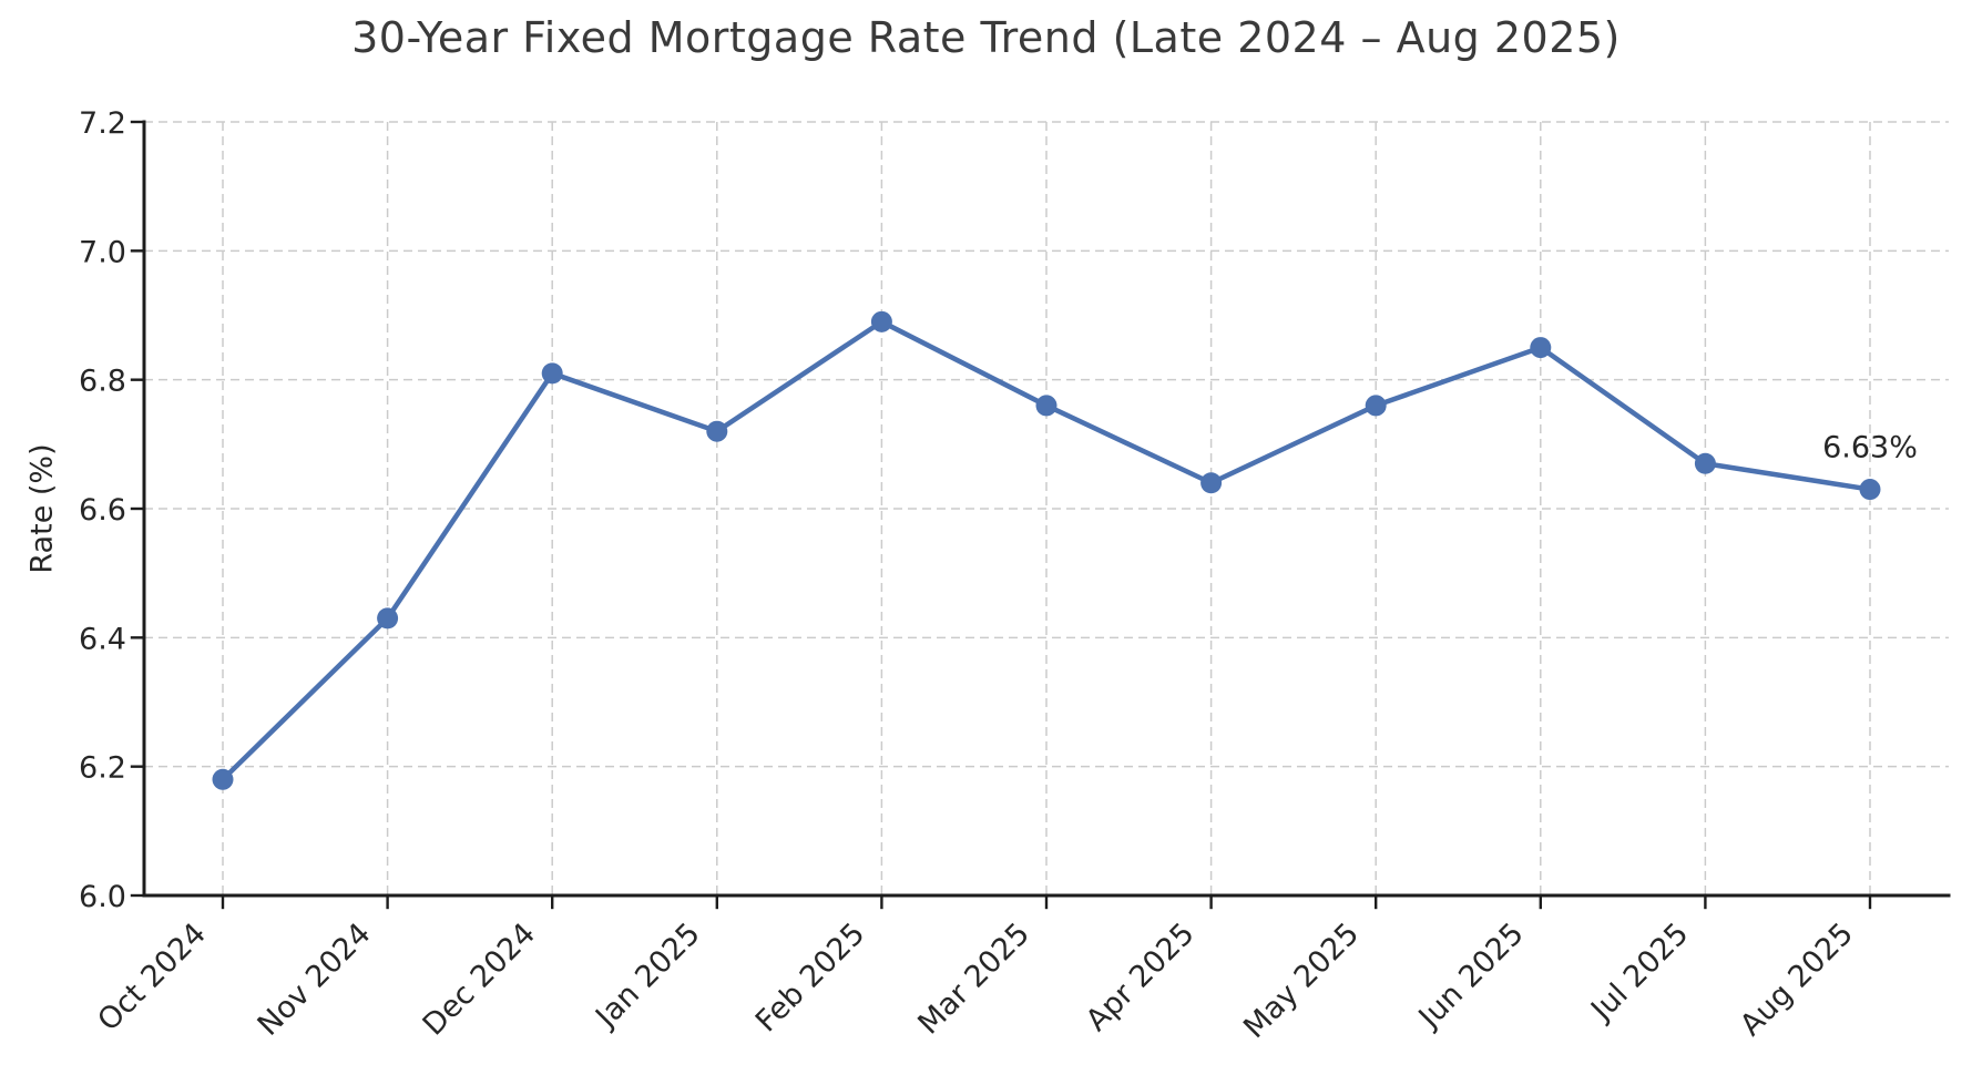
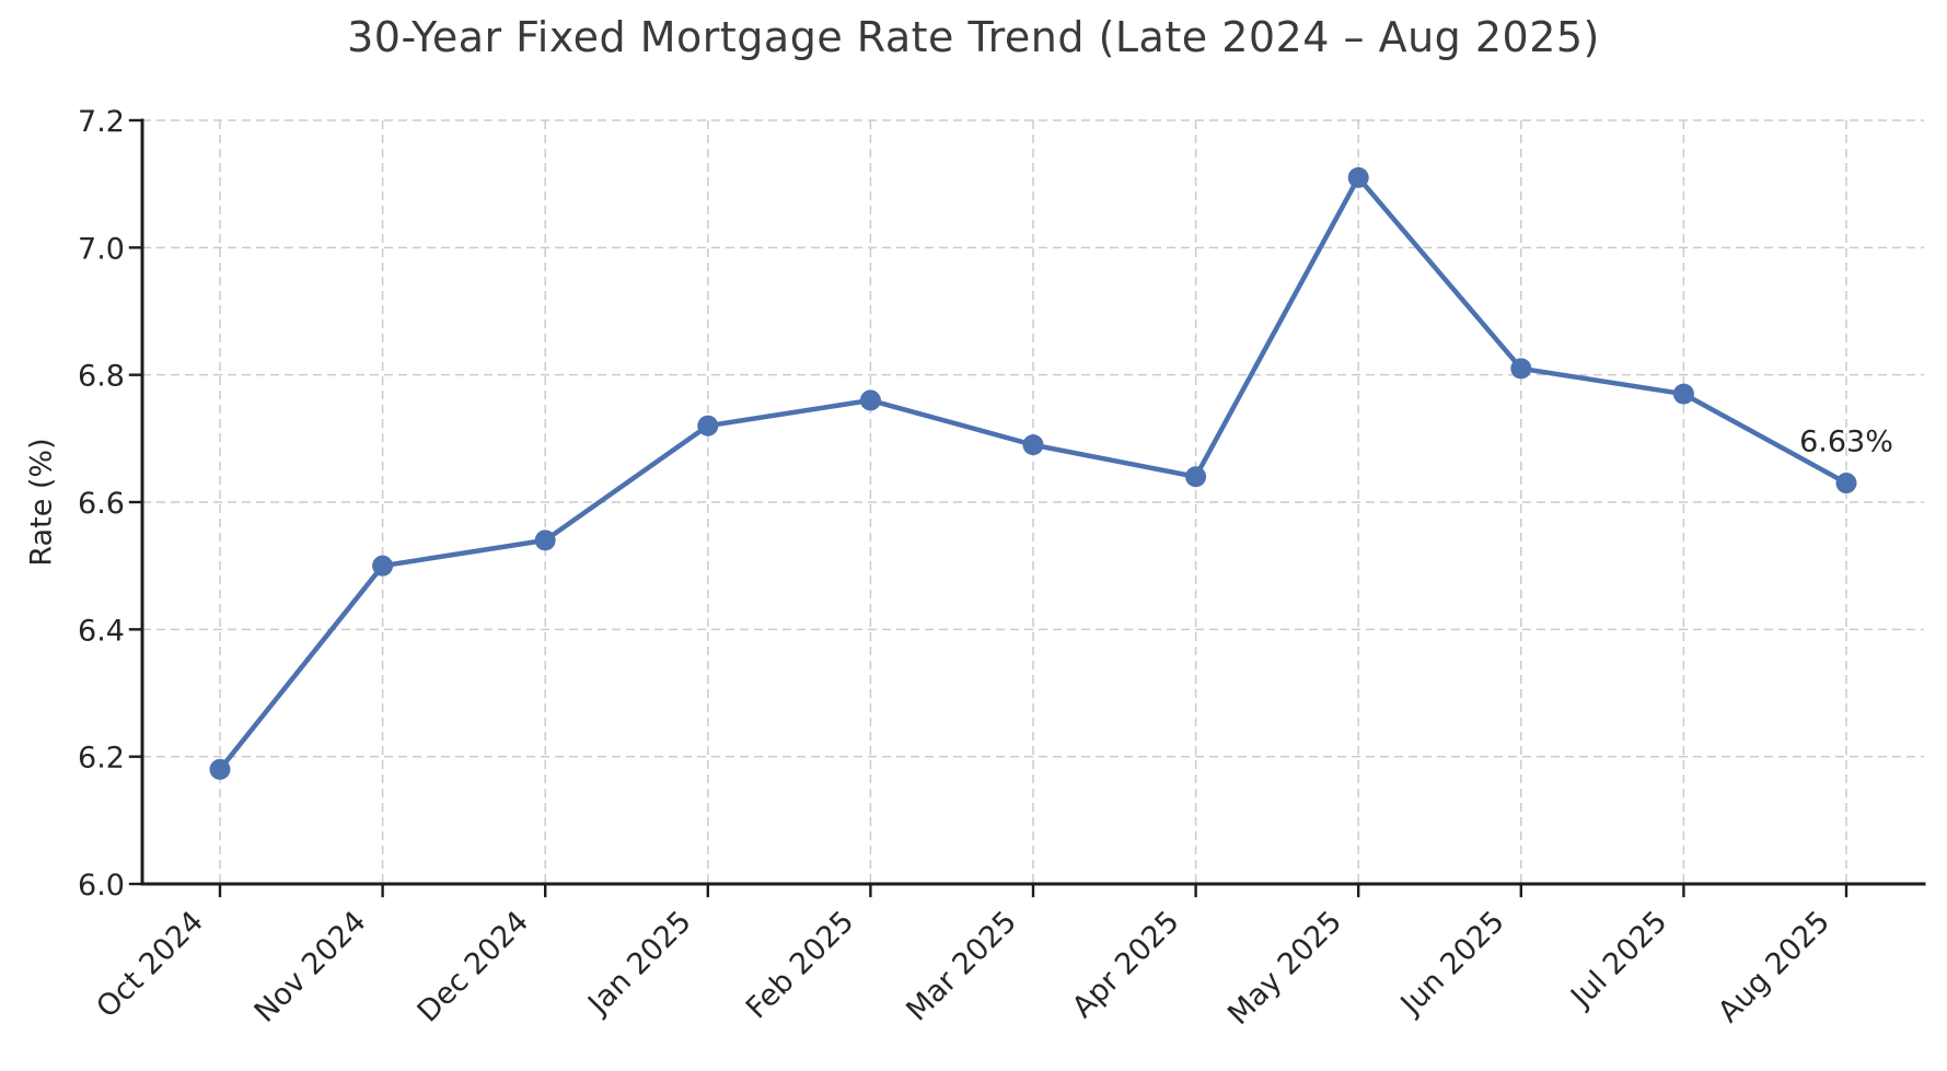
Nov 2024: 6.43 -> 6.50
Dec 2024: 6.81 -> 6.54
Feb 2025: 6.89 -> 6.76
Mar 2025: 6.76 -> 6.69
May 2025: 6.76 -> 7.11
Jun 2025: 6.85 -> 6.81
Jul 2025: 6.67 -> 6.77
